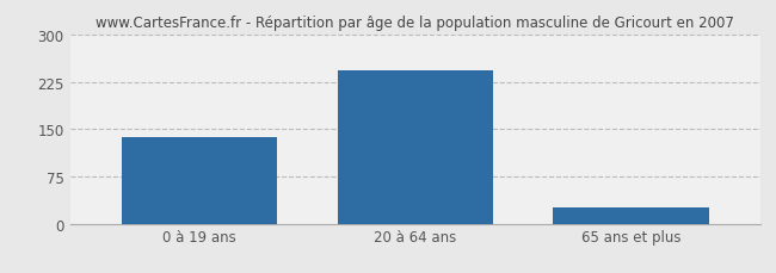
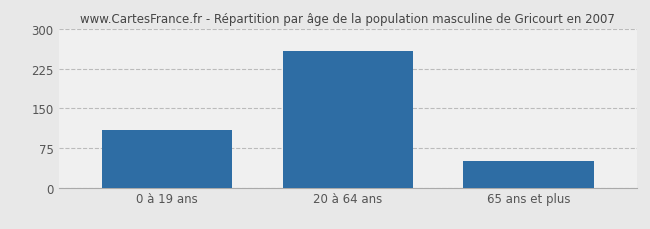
0 à 19 ans: 138 -> 108
20 à 64 ans: 243 -> 258
65 ans et plus: 25 -> 50
